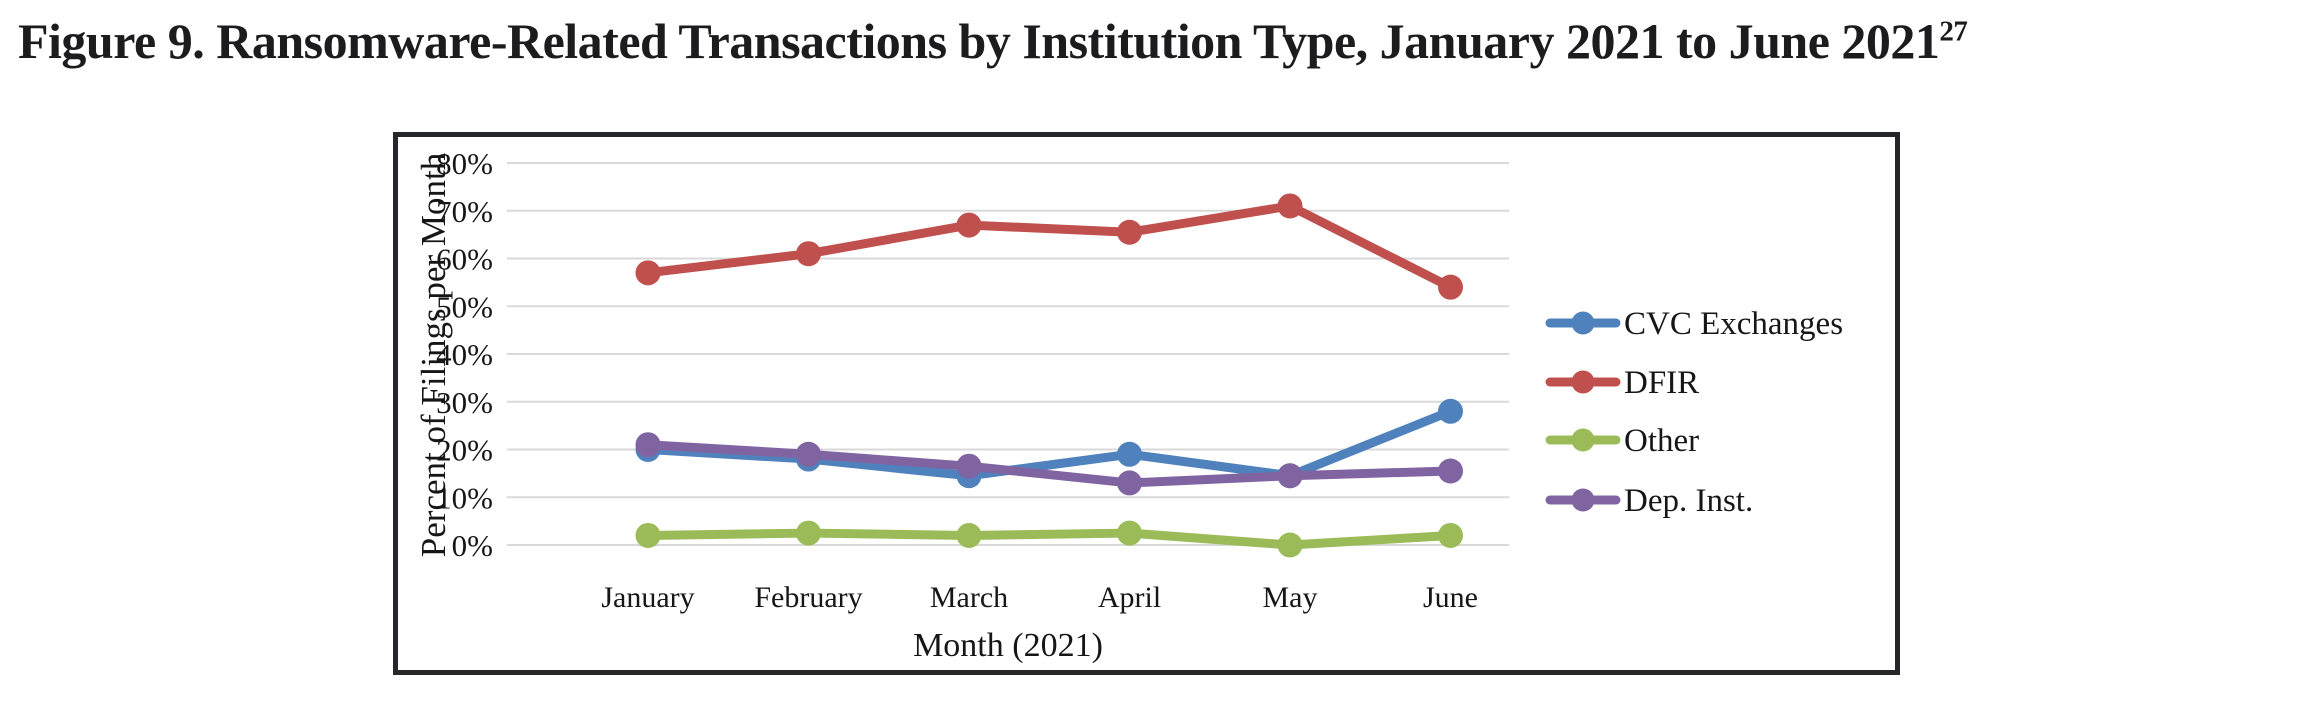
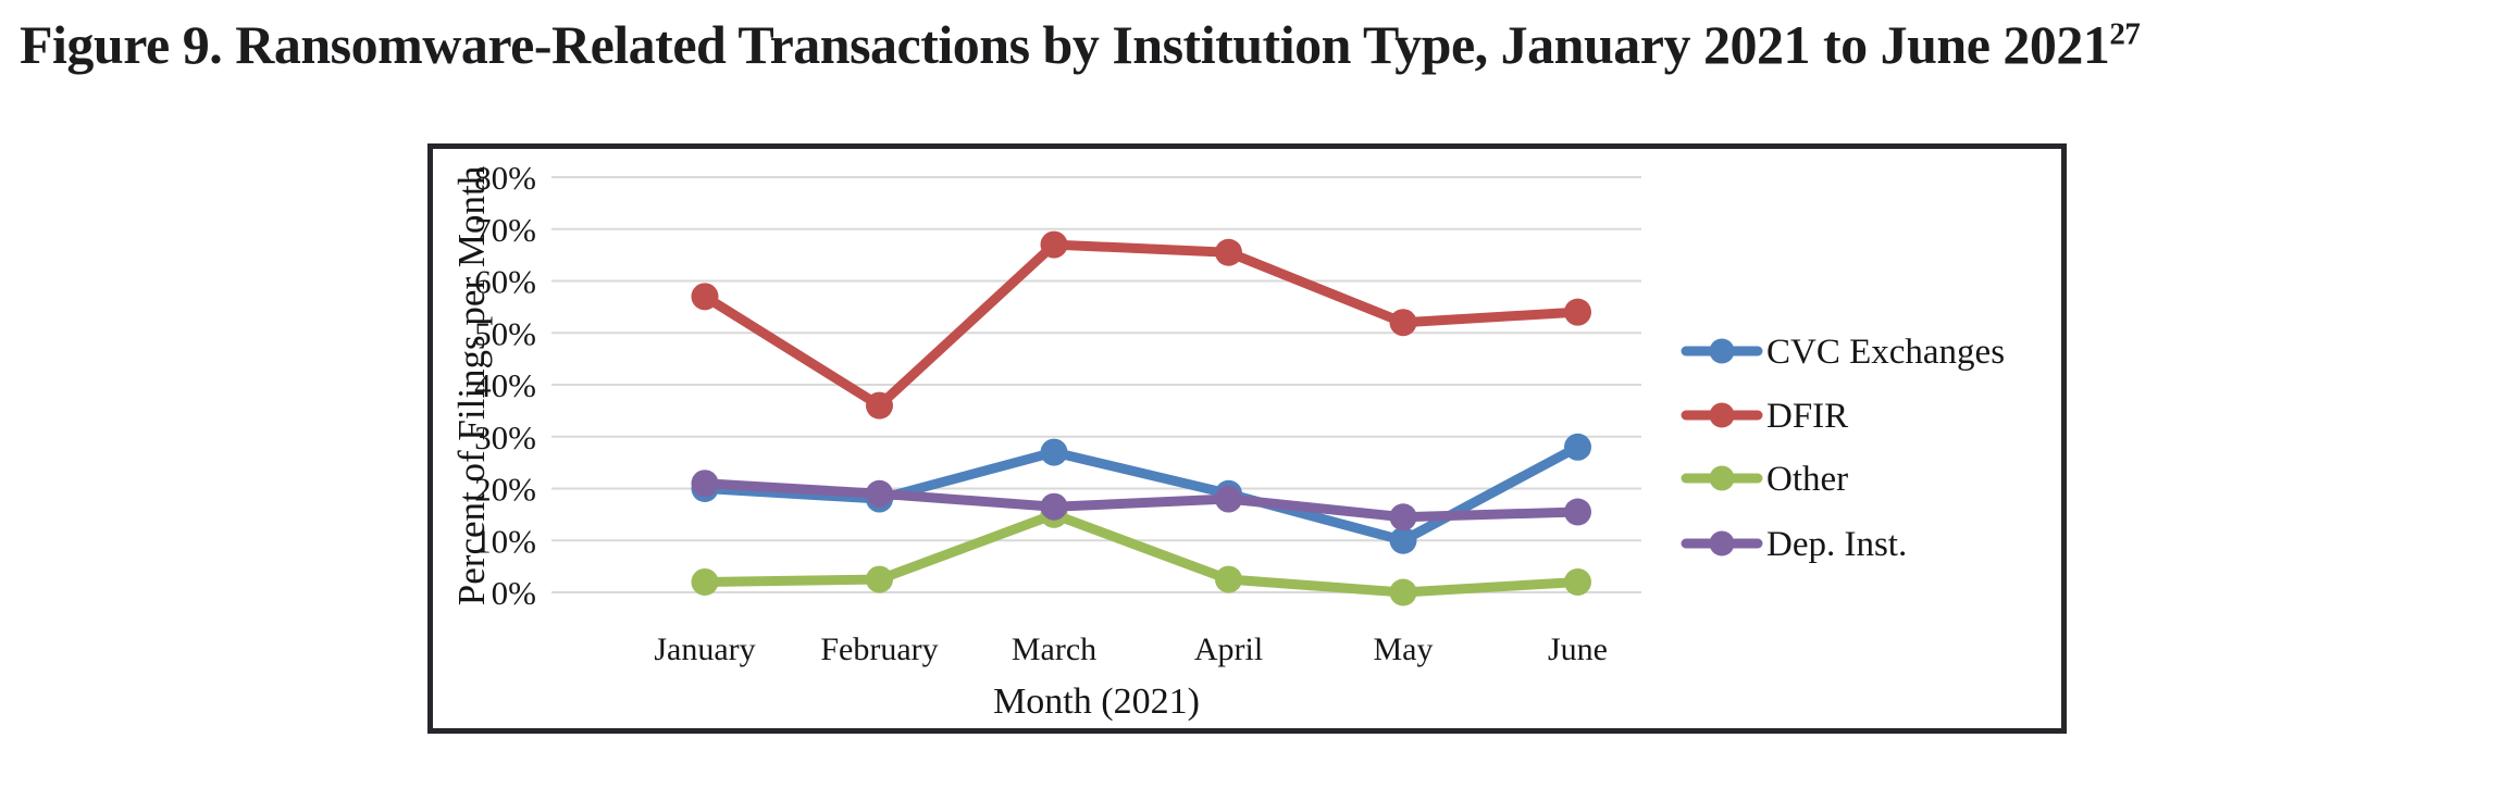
DFIR/February: 61% -> 36%
CVC Exchanges/March: 14% -> 27%
Other/March: 2% -> 15%
Dep. Inst./April: 13% -> 18%
CVC Exchanges/May: 14% -> 10%
DFIR/May: 71% -> 52%
